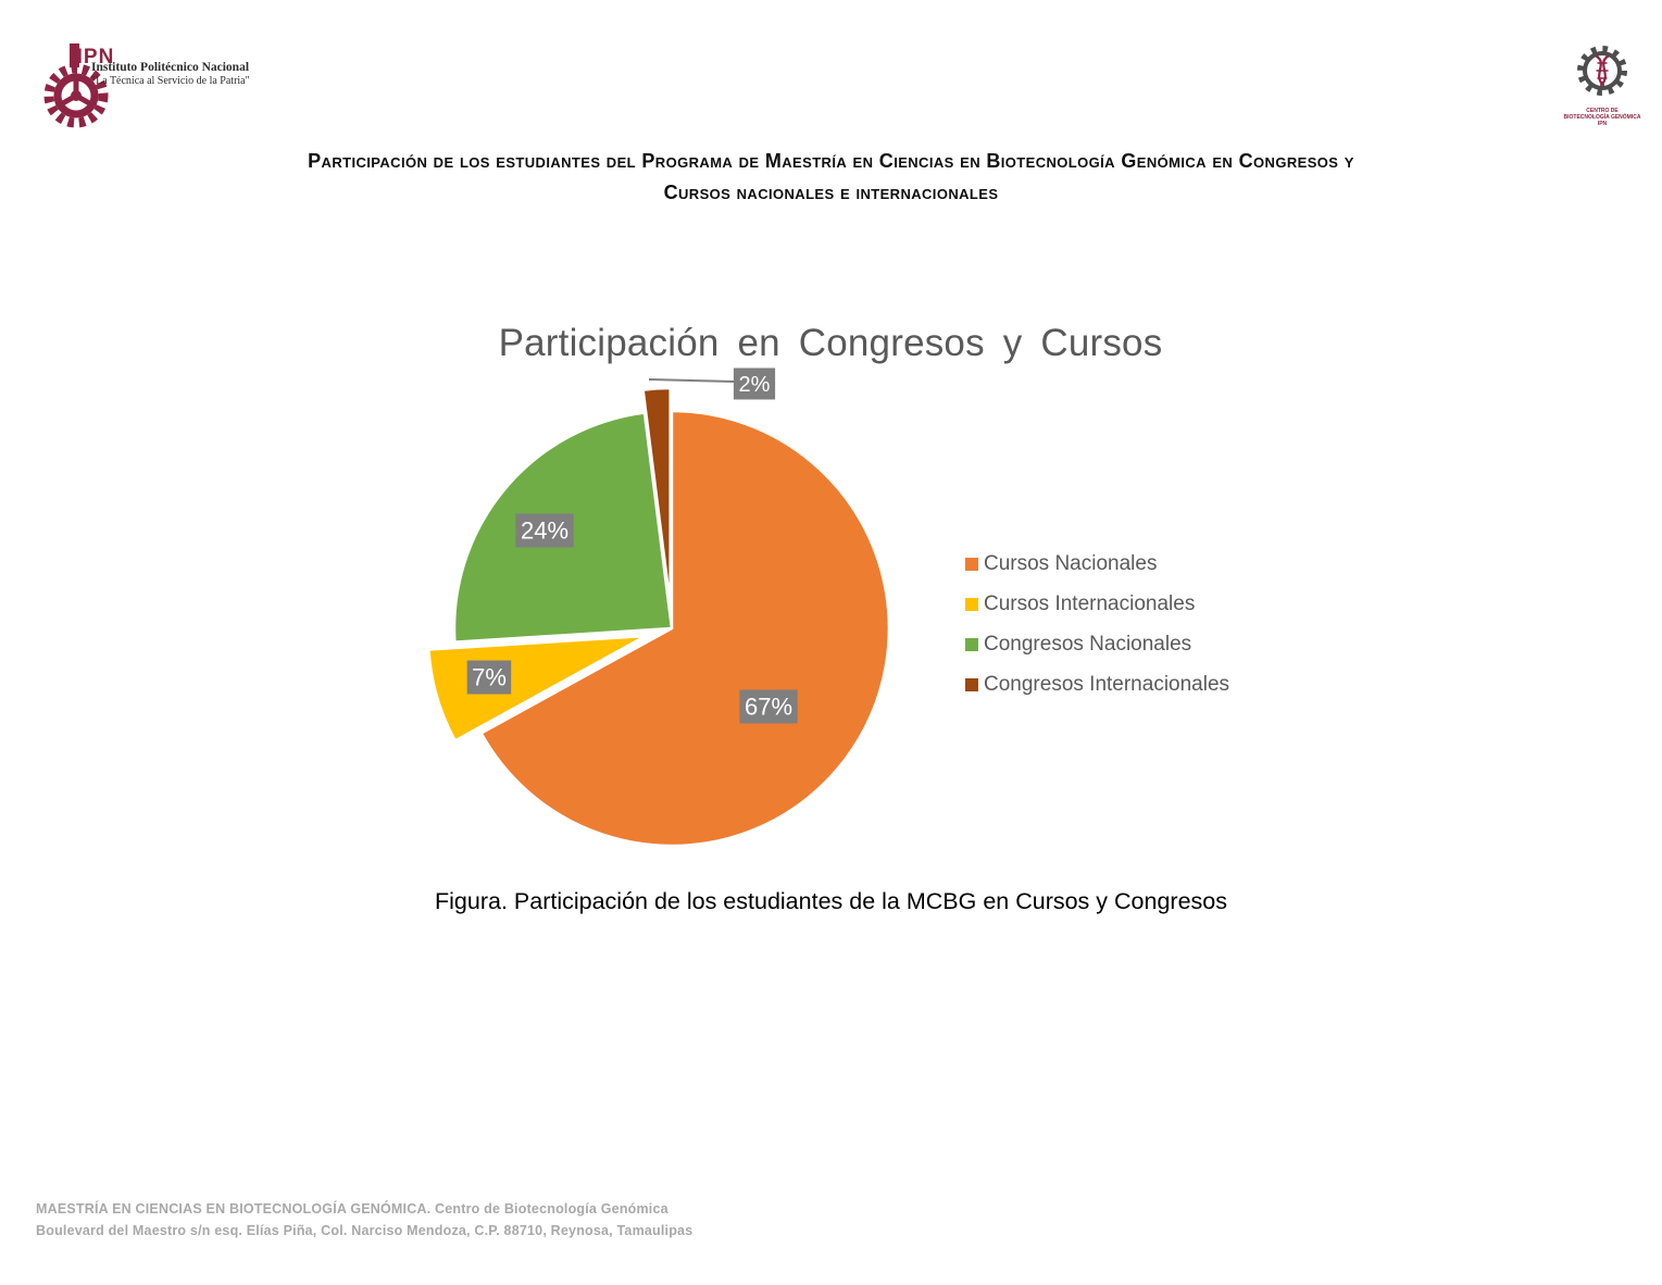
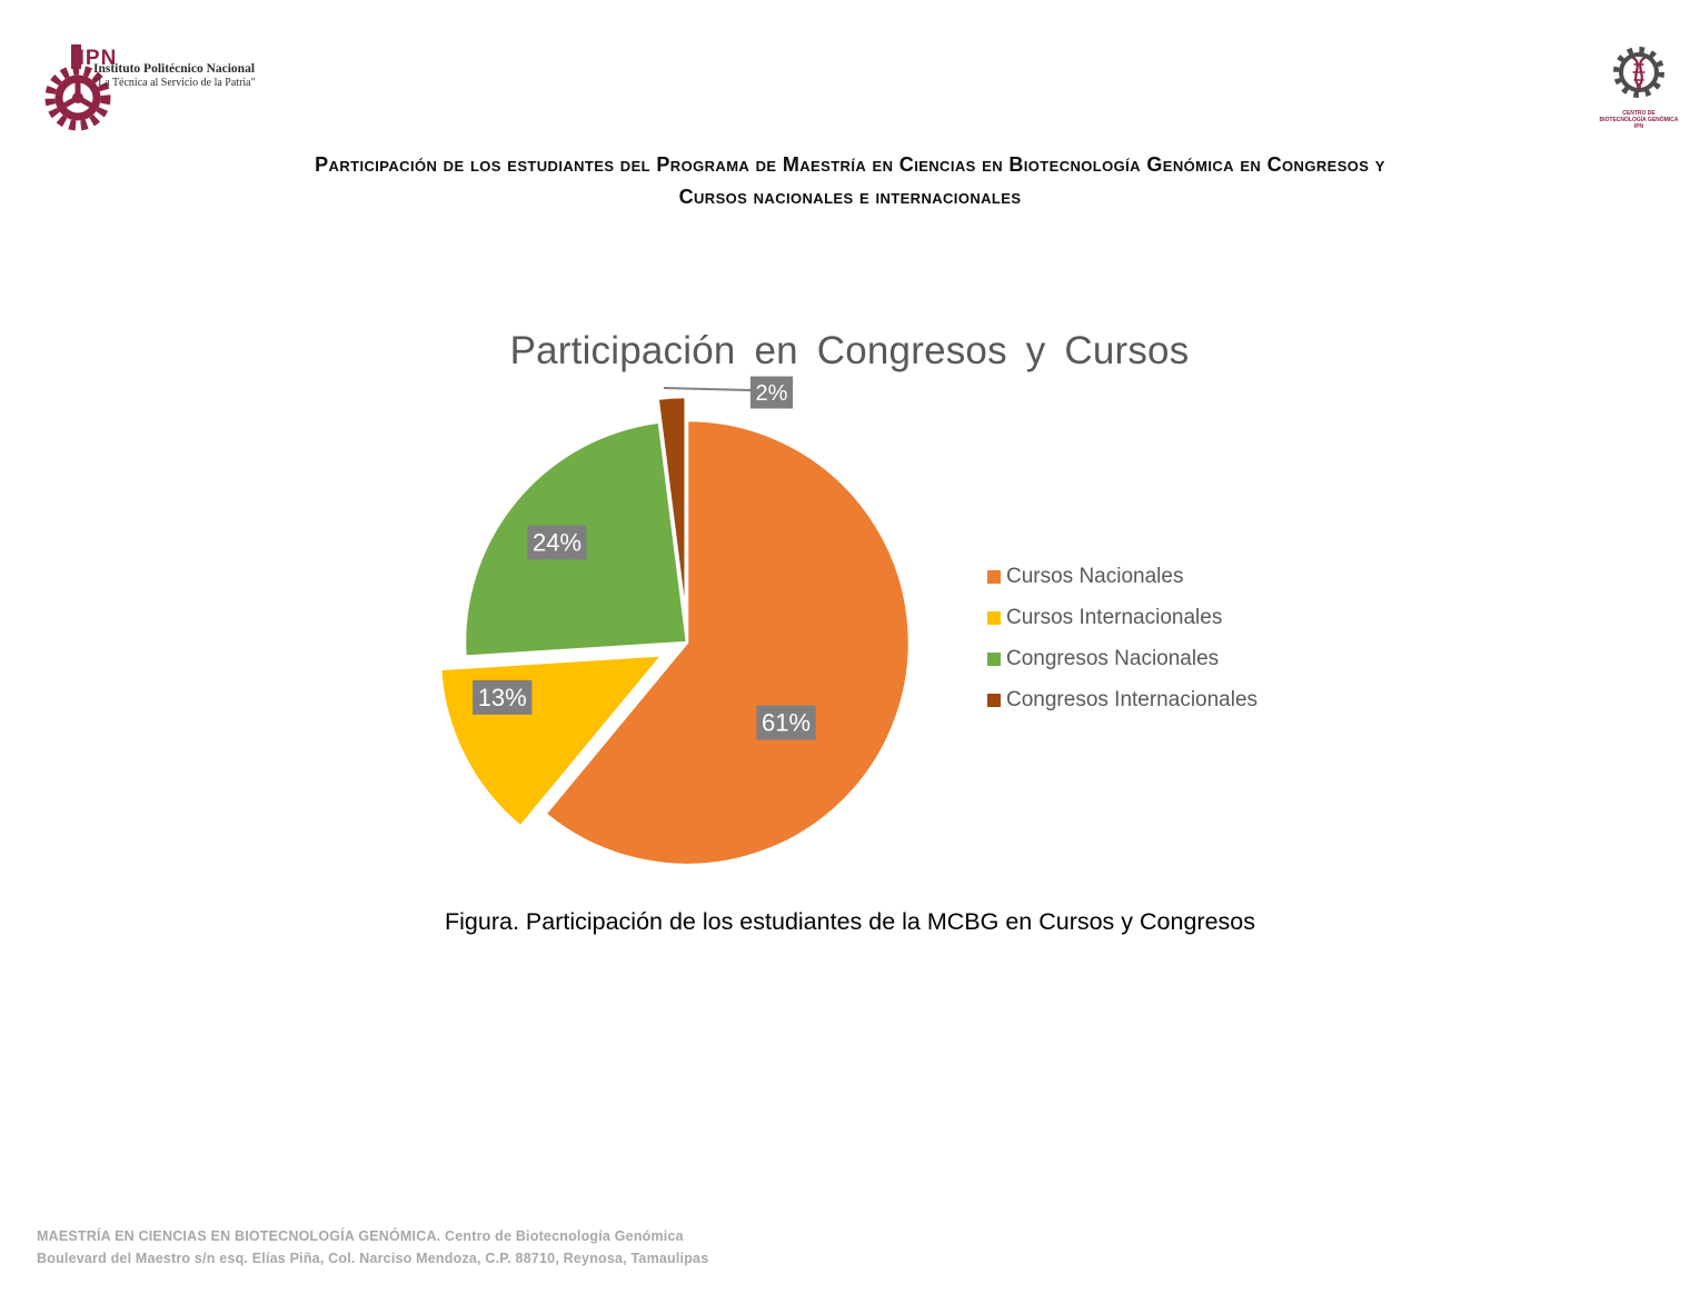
Cursos Nacionales: 67% -> 61%
Cursos Internacionales: 7% -> 13%
